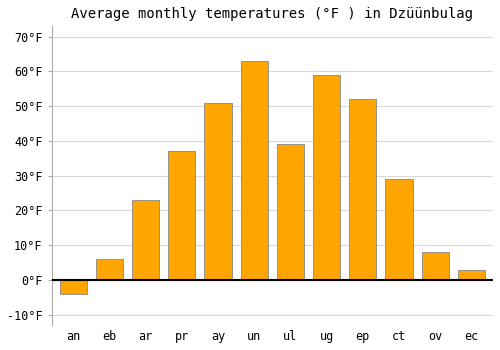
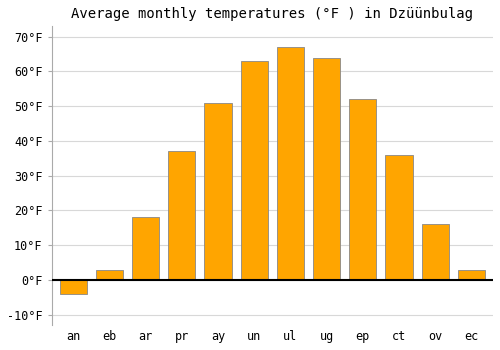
eb: 6°F -> 3°F
ar: 23°F -> 18°F
ul: 39°F -> 67°F
ug: 59°F -> 64°F
ct: 29°F -> 36°F
ov: 8°F -> 16°F
